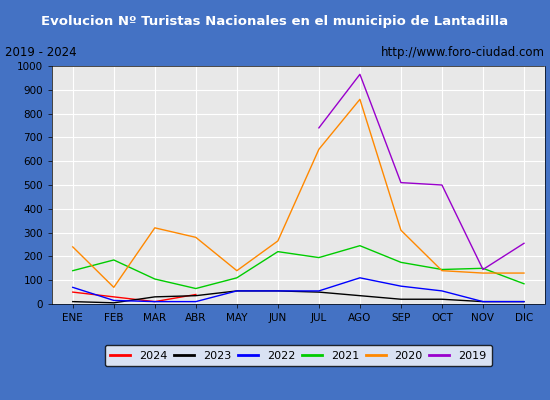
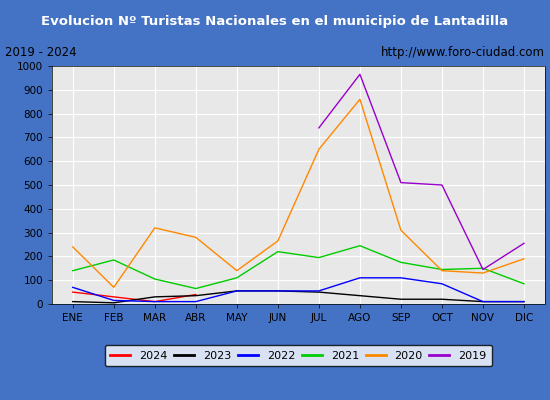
2022/SEP: 75 -> 110
2022/OCT: 55 -> 85
2020/DIC: 130 -> 190
